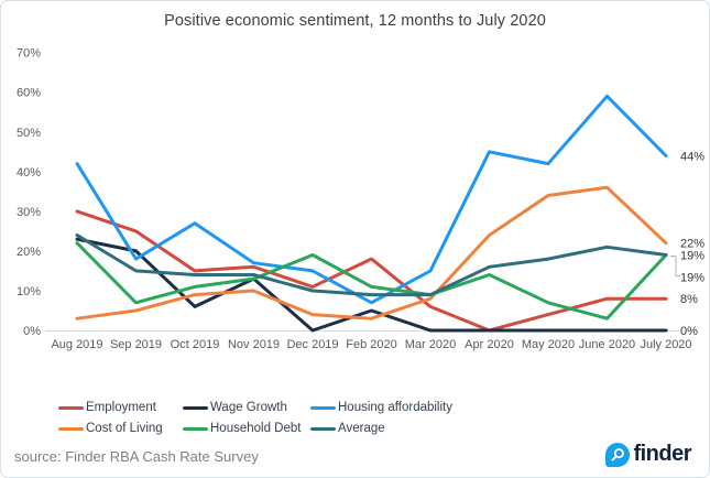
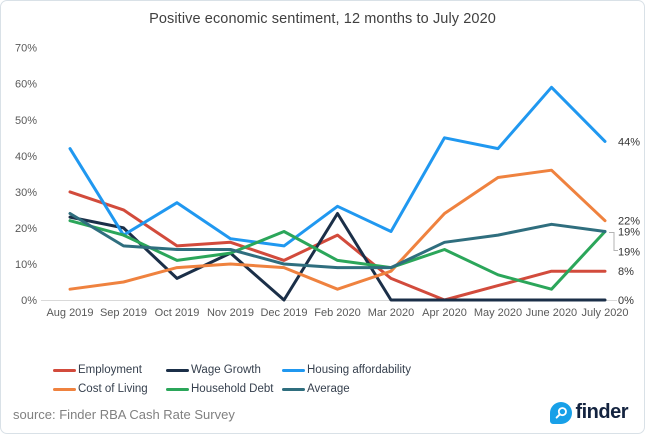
Household Debt/Sep 2019: 7% -> 18%
Cost of Living/Dec 2019: 4% -> 9%
Wage Growth/Feb 2020: 5% -> 24%
Housing affordability/Feb 2020: 7% -> 26%
Housing affordability/Mar 2020: 15% -> 19%
